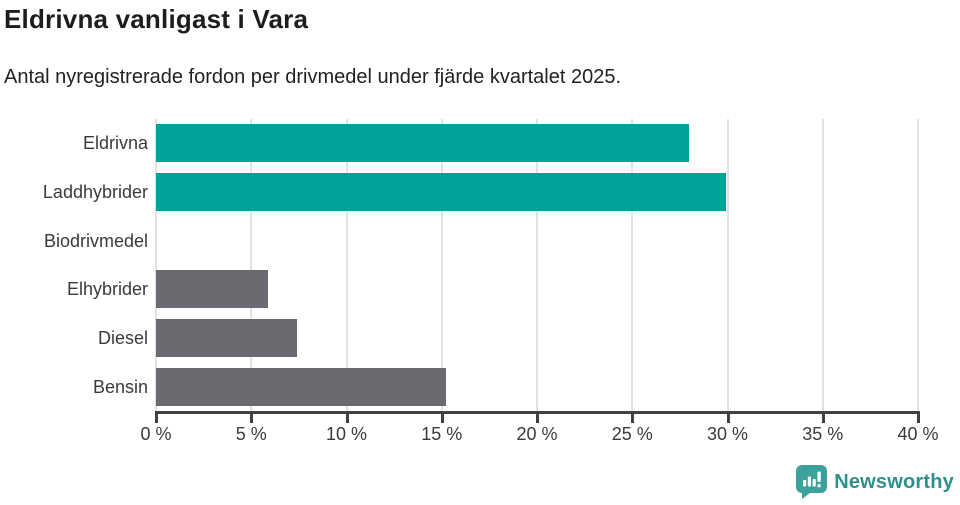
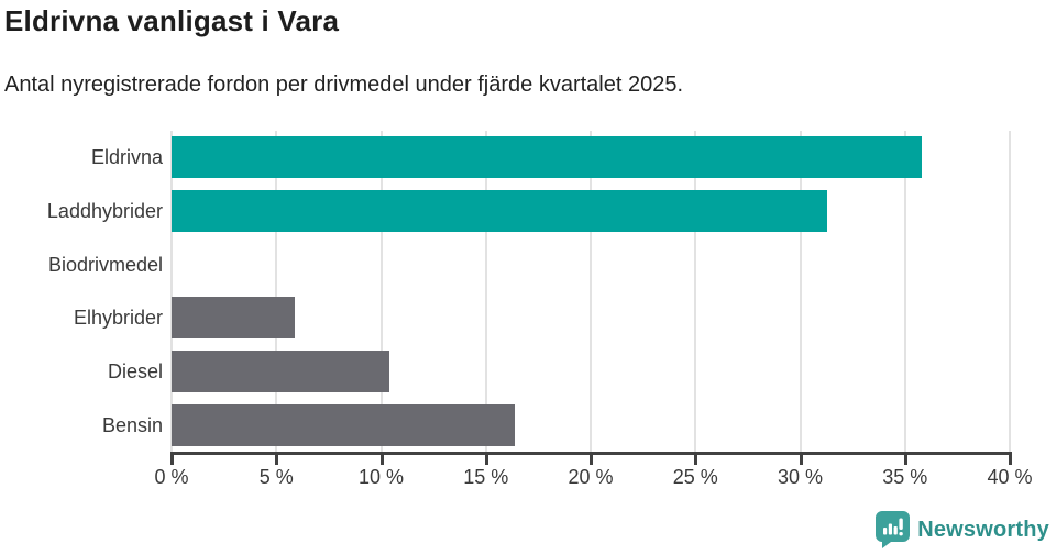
Eldrivna: 28.0% -> 35.8%
Laddhybrider: 29.9% -> 31.3%
Diesel: 7.4% -> 10.4%
Bensin: 15.2% -> 16.4%
